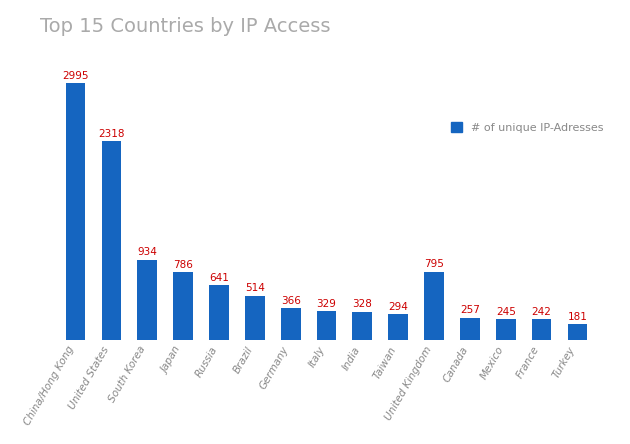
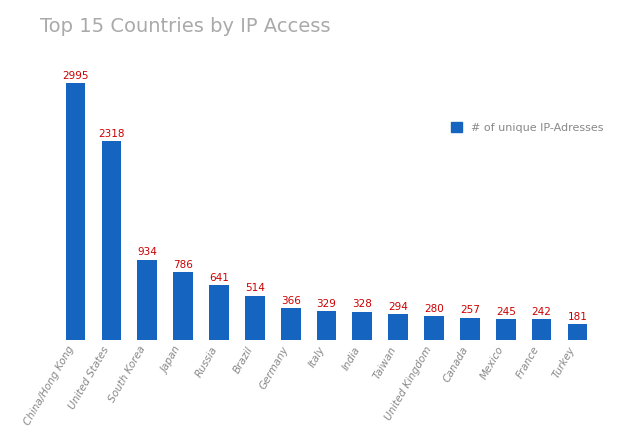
United Kingdom: 795 -> 280
